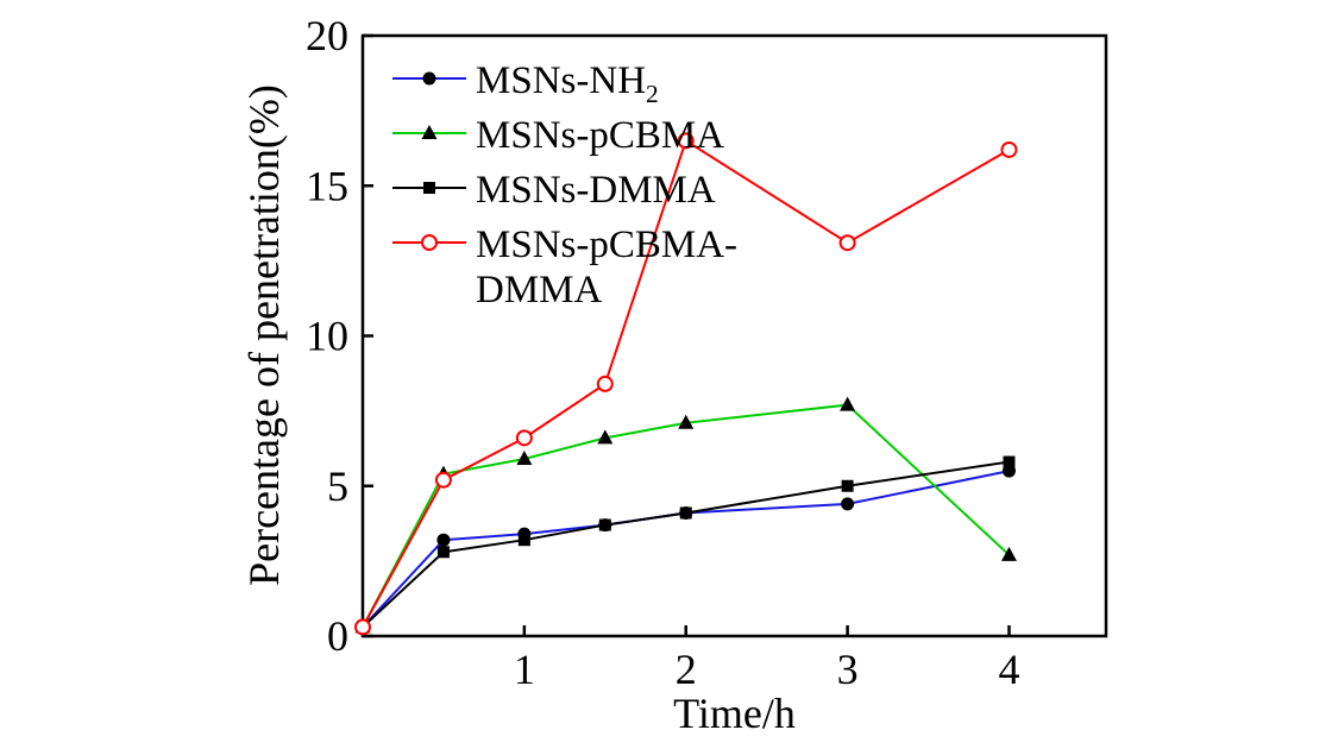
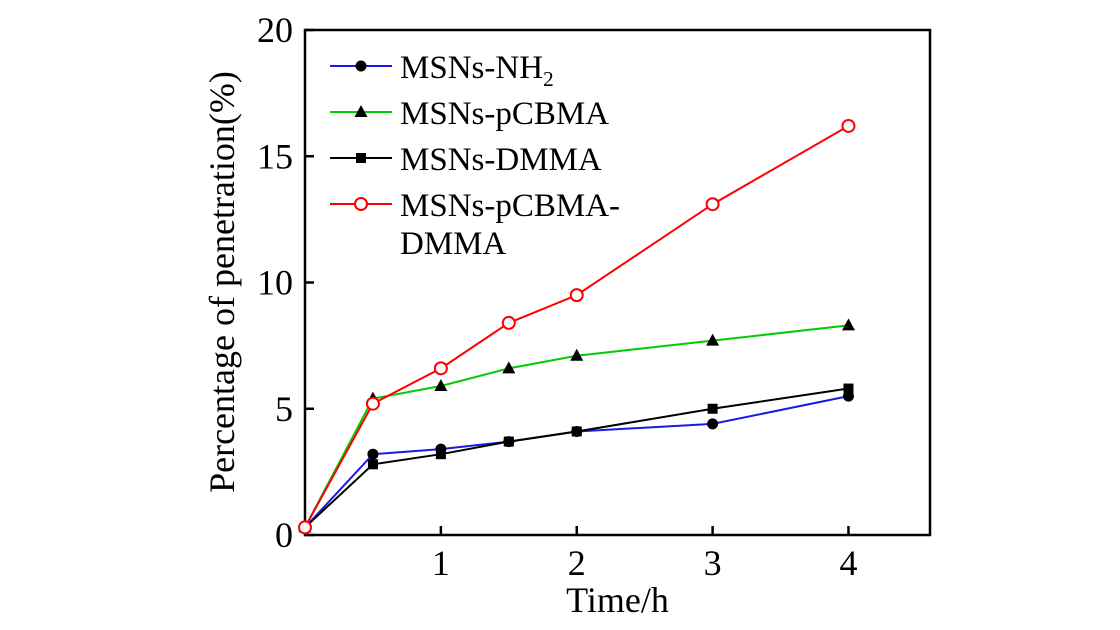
MSNs-pCBMA-DMMA/2: 16.5 -> 9.5
MSNs-pCBMA/4: 2.7 -> 8.3
